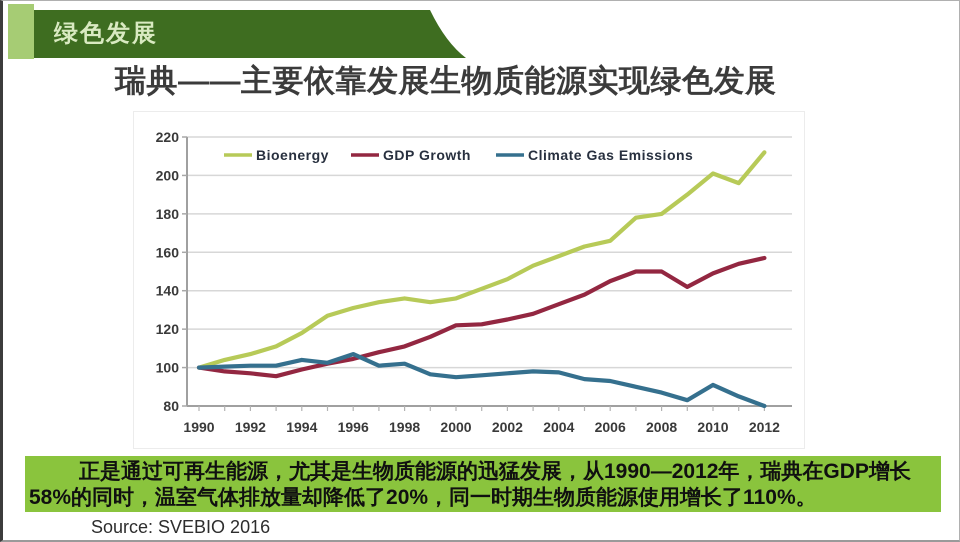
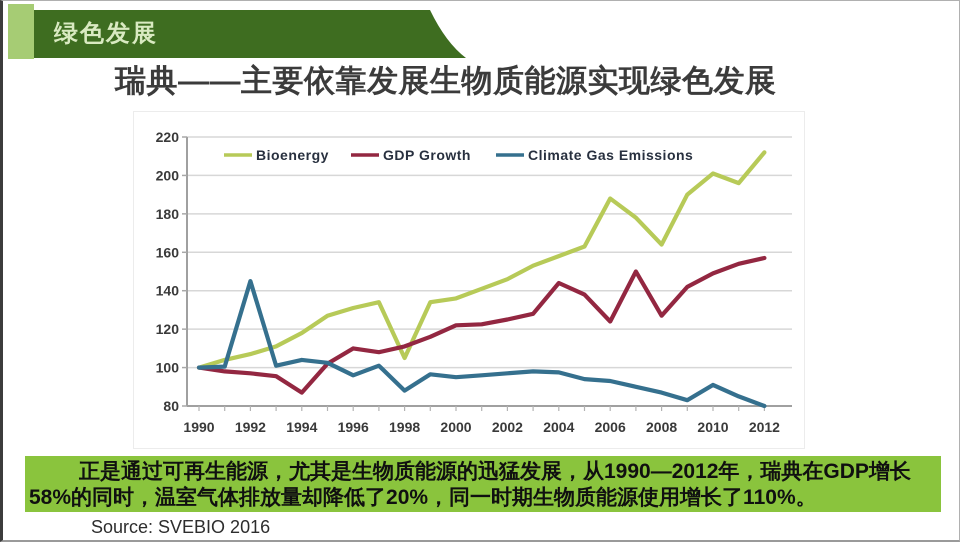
Climate Gas Emissions/1992: 101 -> 145
GDP Growth/1994: 99 -> 87
GDP Growth/1996: 104 -> 110
Climate Gas Emissions/1996: 107 -> 96
Bioenergy/1998: 136 -> 105
Climate Gas Emissions/1998: 102 -> 88
GDP Growth/2004: 133 -> 144
Bioenergy/2006: 166 -> 188
GDP Growth/2006: 145 -> 124
Bioenergy/2008: 180 -> 164
GDP Growth/2008: 150 -> 127
